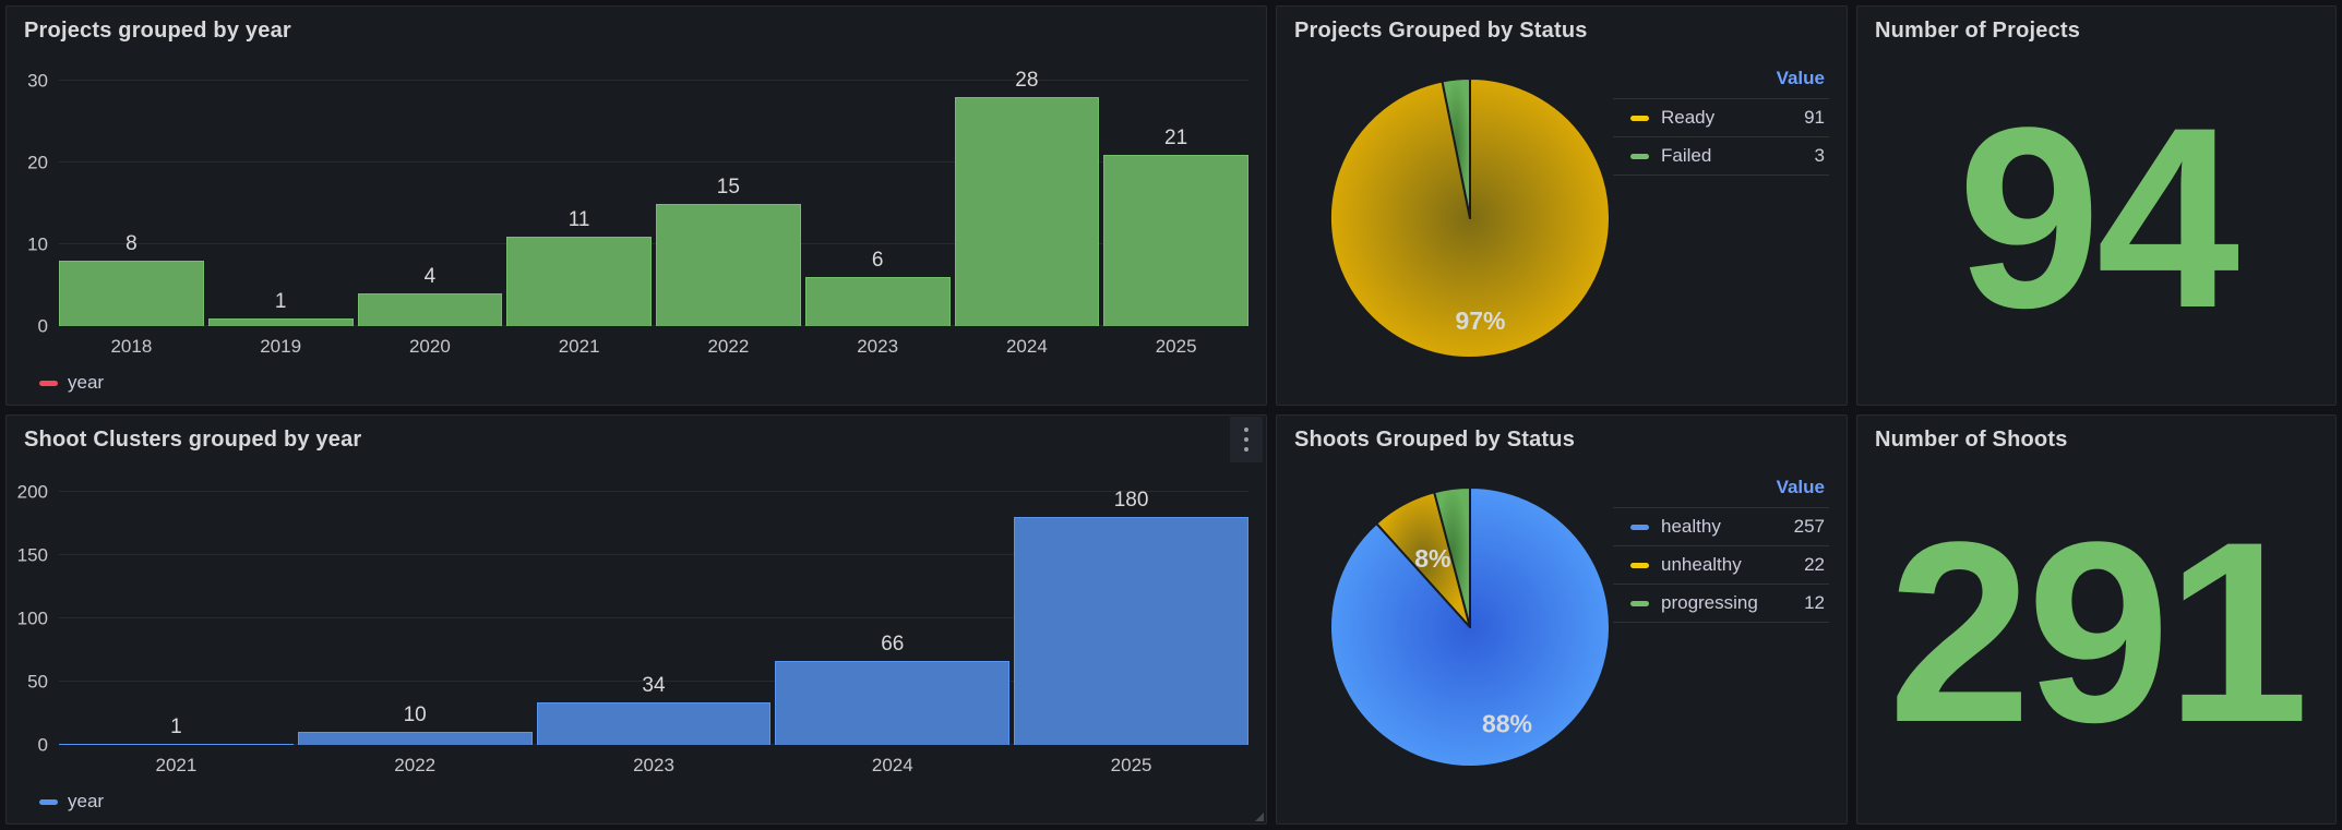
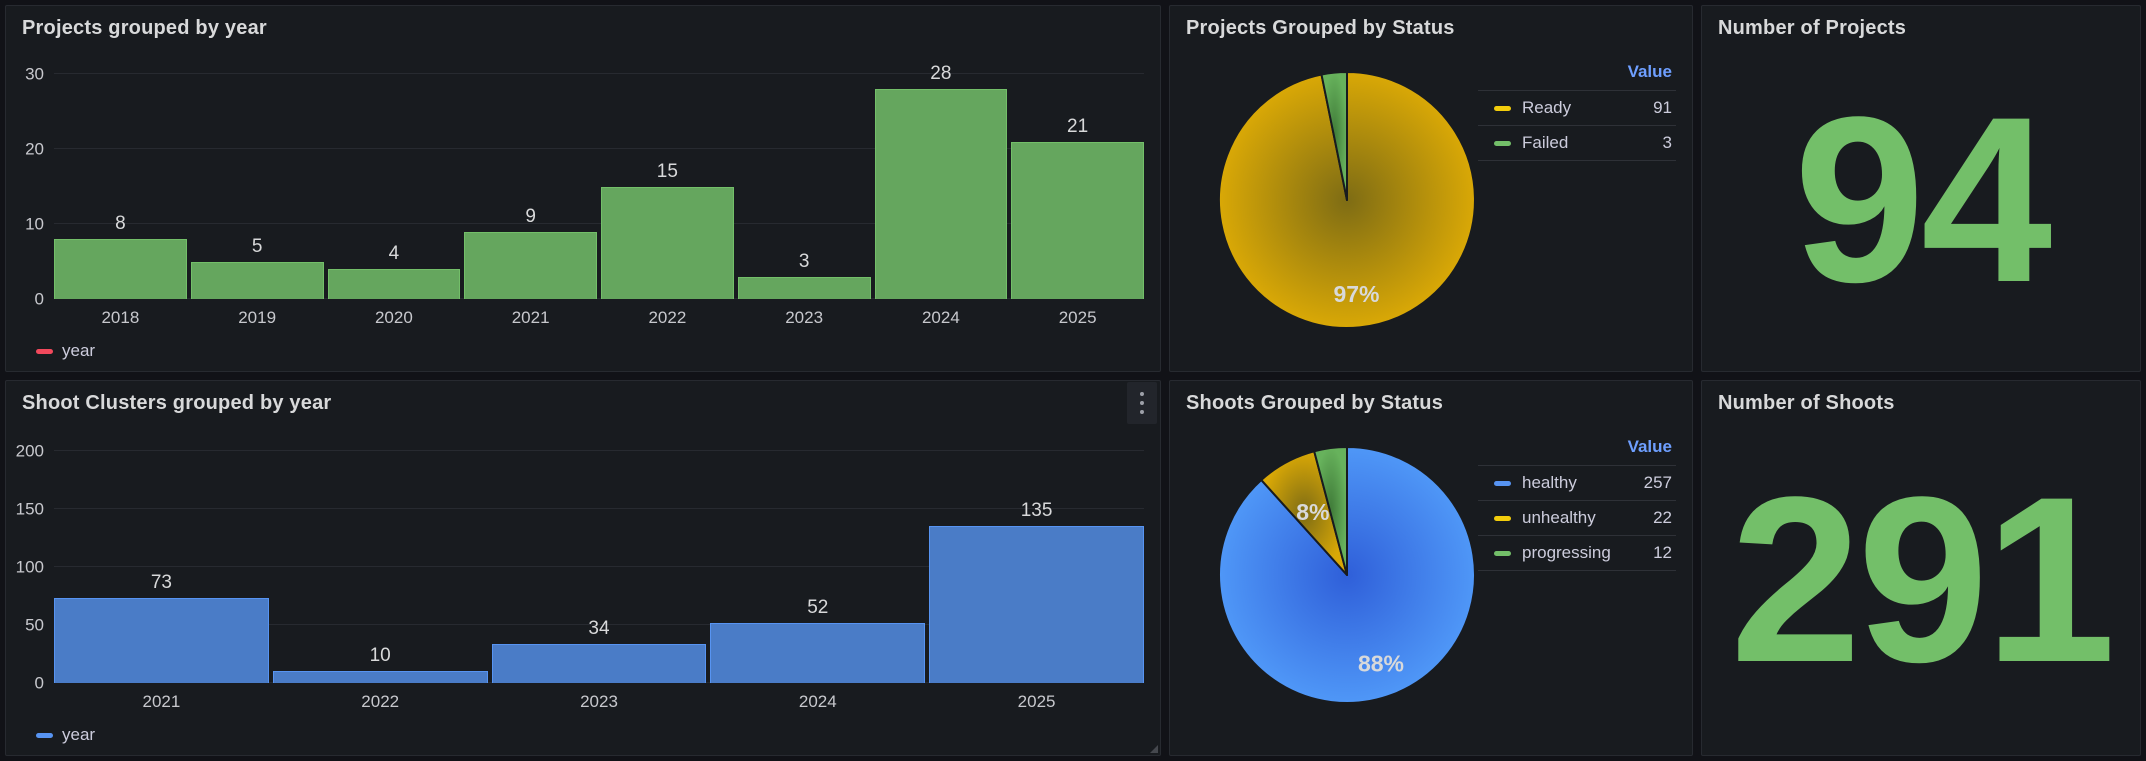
Projects grouped by year/2019: 1 -> 5
Projects grouped by year/2021: 11 -> 9
Projects grouped by year/2023: 6 -> 3
Shoot Clusters grouped by year/2021: 1 -> 73
Shoot Clusters grouped by year/2024: 66 -> 52
Shoot Clusters grouped by year/2025: 180 -> 135
